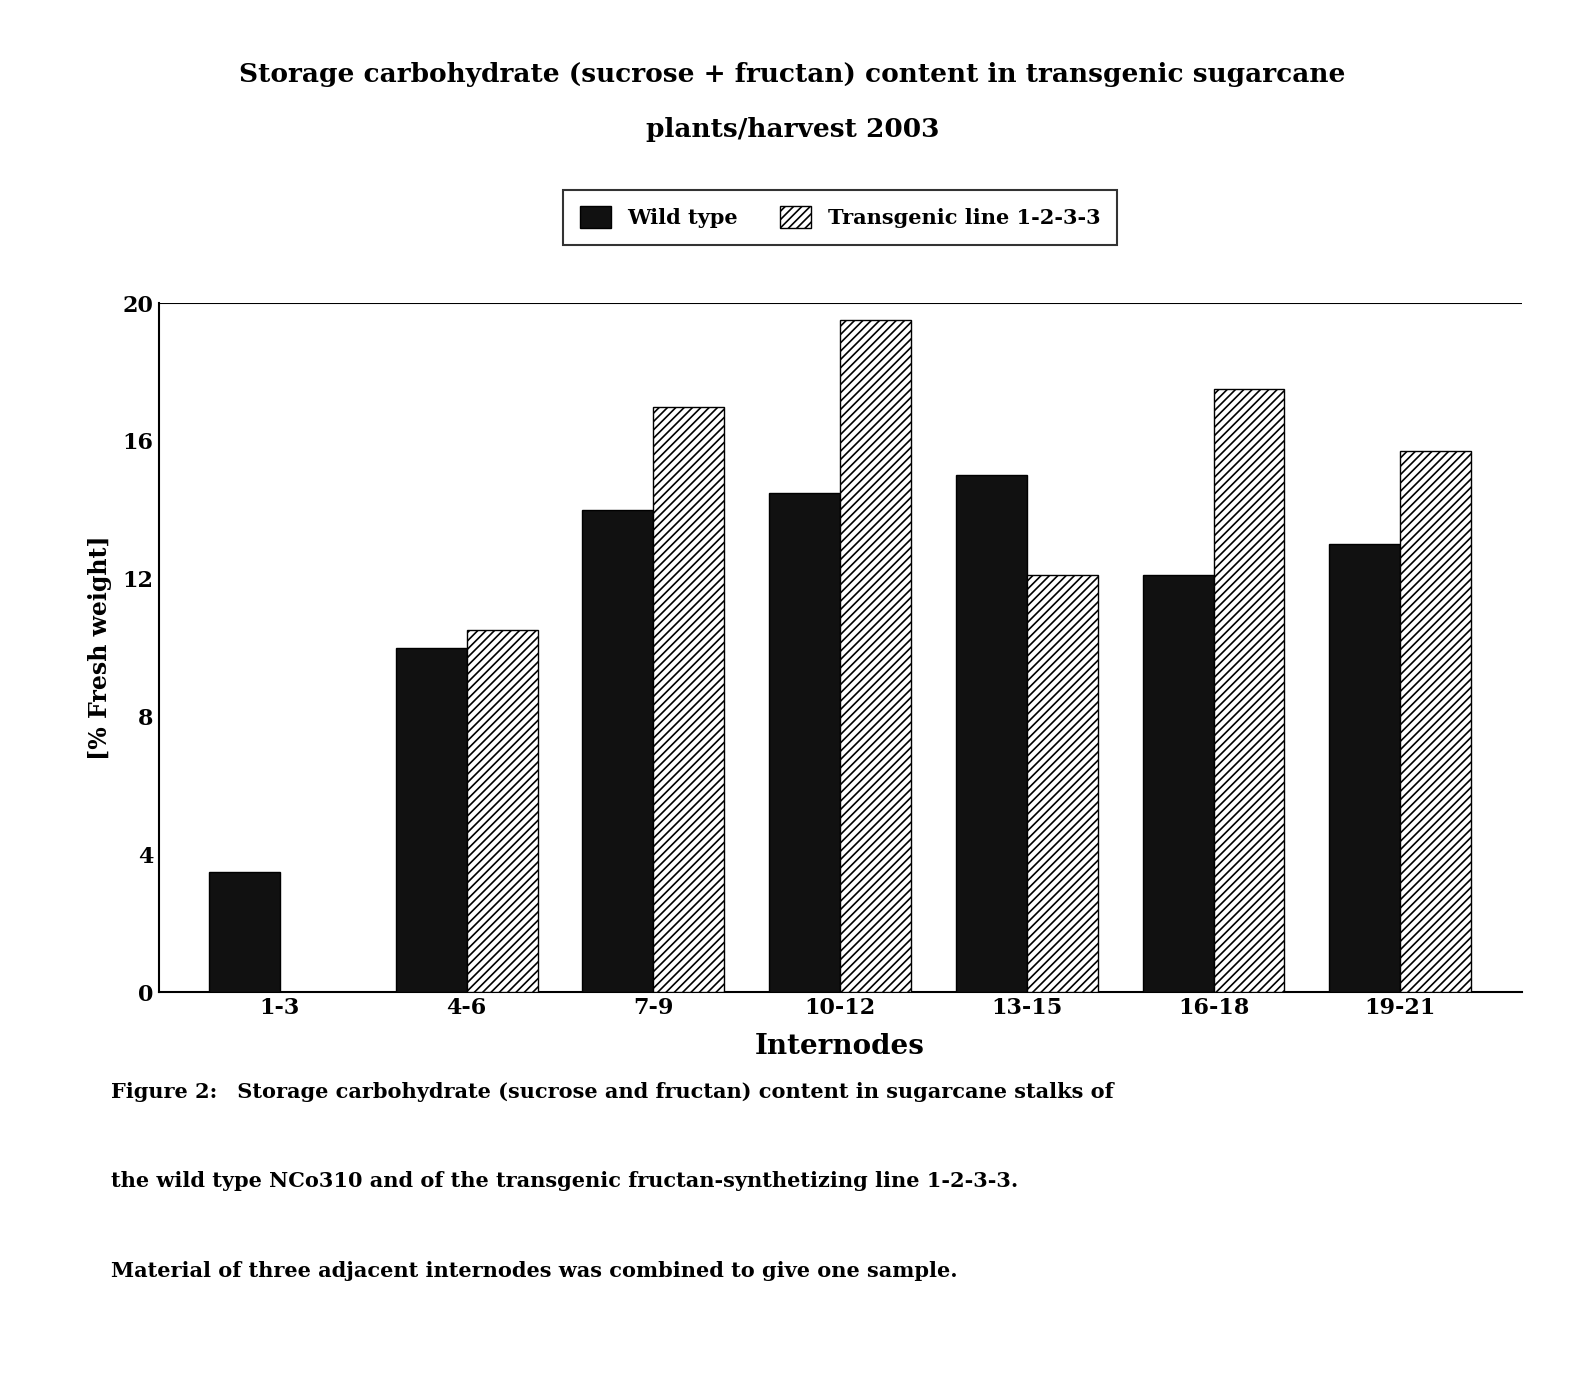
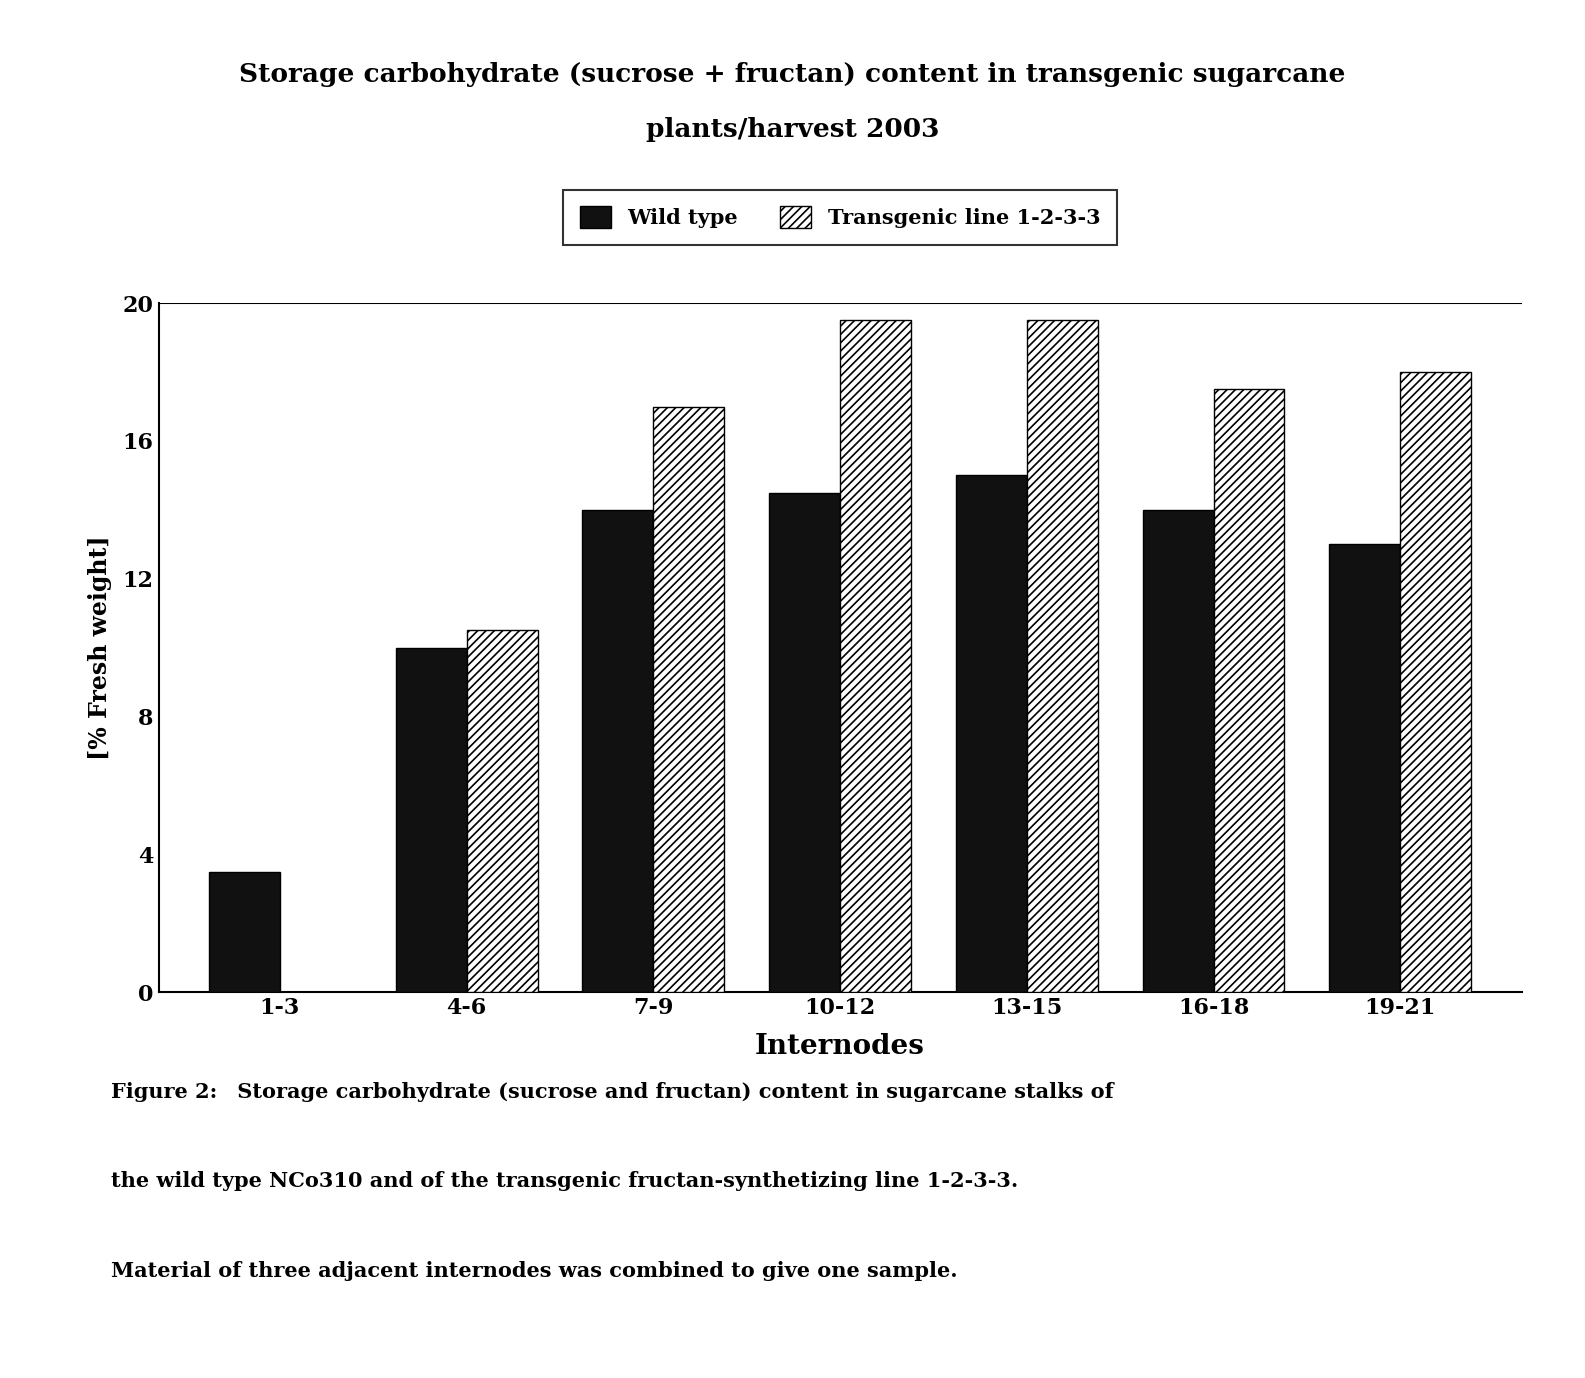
Transgenic line 1-2-3-3/13-15: 12.1 -> 19.5
Wild type/16-18: 12.1 -> 14.0
Transgenic line 1-2-3-3/19-21: 15.7 -> 18.0
